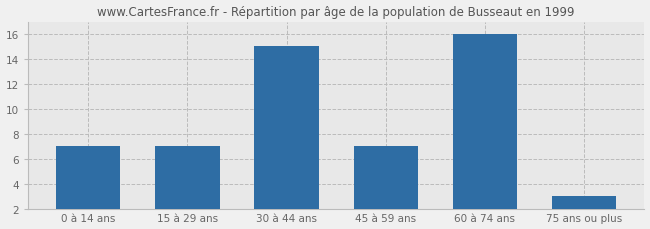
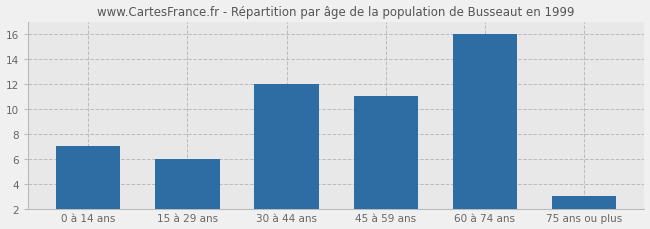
15 à 29 ans: 7 -> 6
30 à 44 ans: 15 -> 12
45 à 59 ans: 7 -> 11
